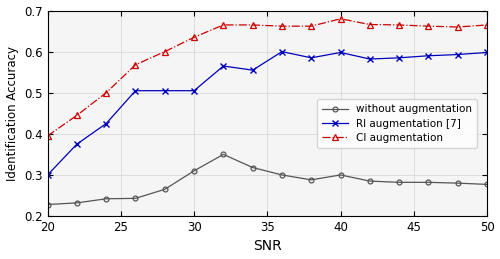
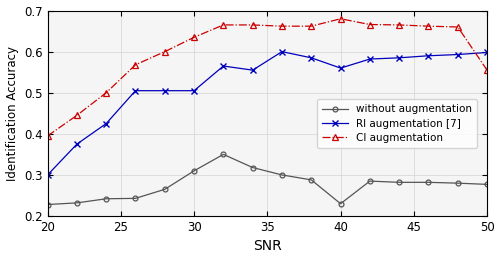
without augmentation/40: 0.300 -> 0.230
RI augmentation [7]/40: 0.598 -> 0.560
CI augmentation/50: 0.665 -> 0.555
